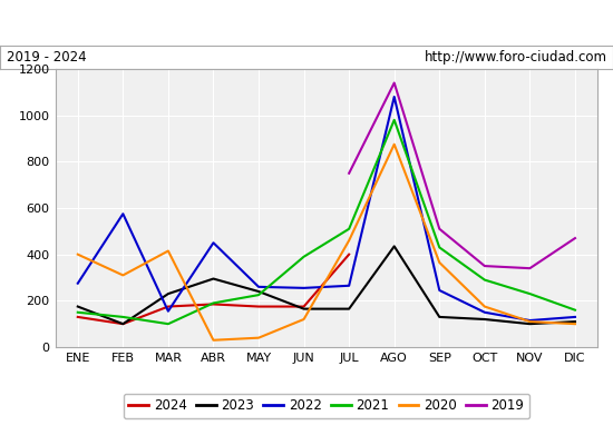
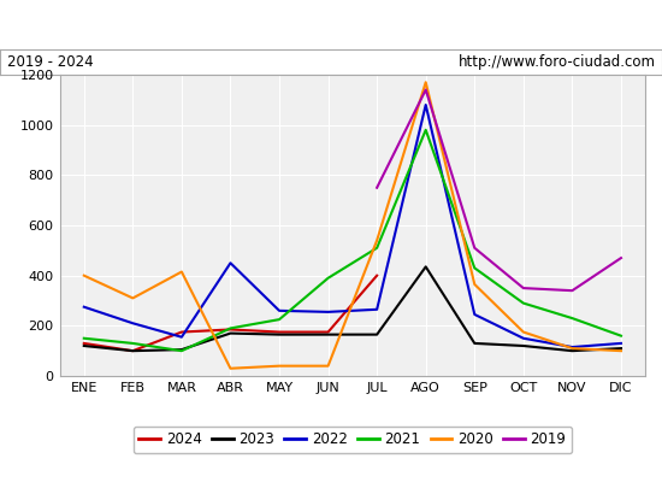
2023/ENE: 175 -> 120
2022/FEB: 575 -> 210
2023/MAR: 230 -> 105
2023/ABR: 295 -> 170
2023/MAY: 240 -> 165
2020/JUN: 120 -> 40
2020/JUL: 460 -> 540
2020/AGO: 875 -> 1170
